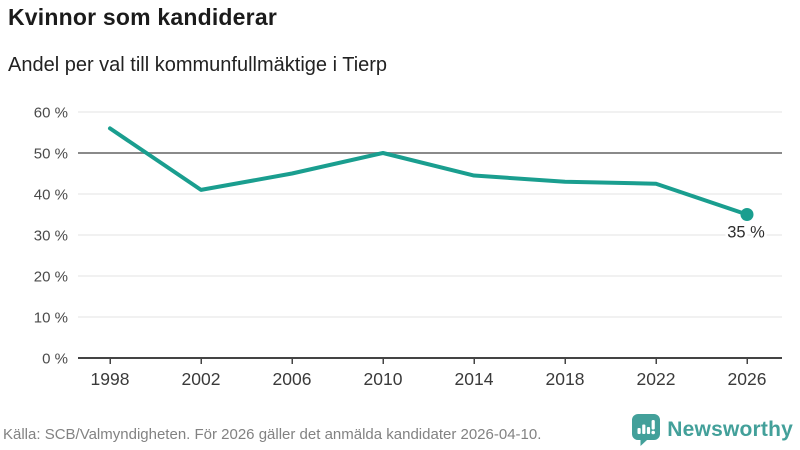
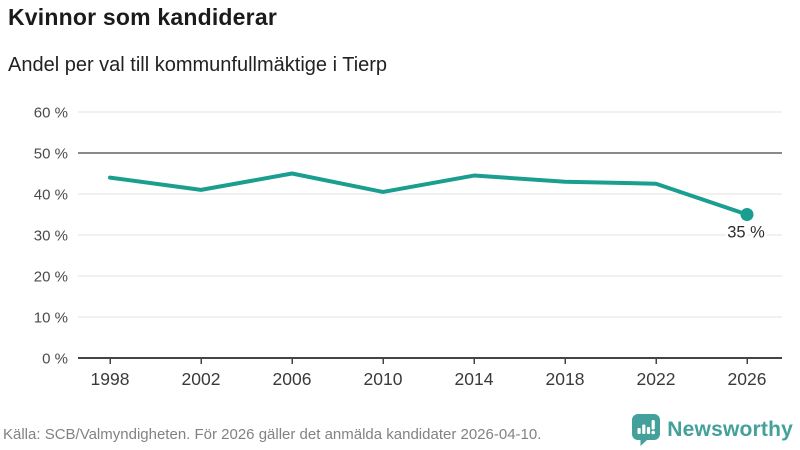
1998: 56% -> 44%
2010: 50% -> 40%
